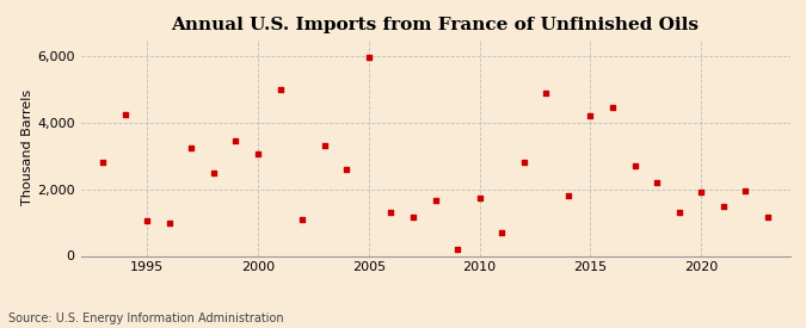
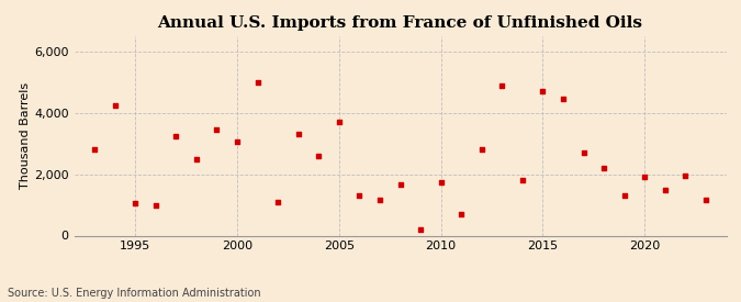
2005: 5,950 -> 3,700
2015: 4,200 -> 4,700
